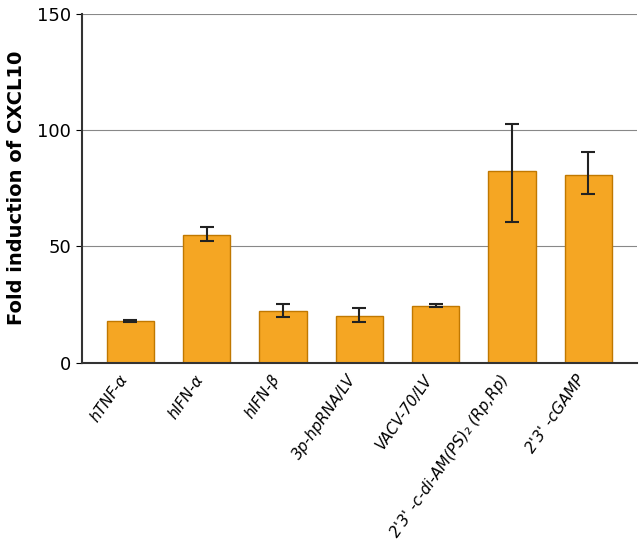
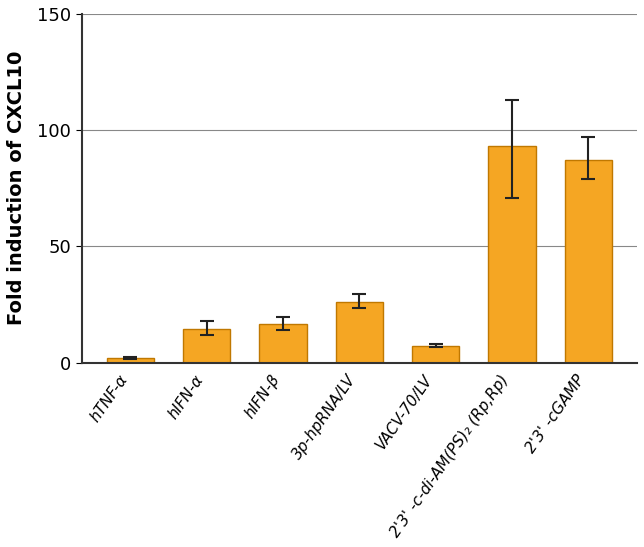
hTNF-α: 18.0 -> 2.0
hIFN-α: 55.0 -> 14.5
hIFN-β: 22.0 -> 16.5
3p-hpRNA/LV: 20.0 -> 26.0
VACV-70/LV: 24.5 -> 7.0
2'3' -c-di-AM(PS)₂ (Rp,Rp): 82.5 -> 93.0
2'3' -cGAMP: 80.5 -> 87.0
